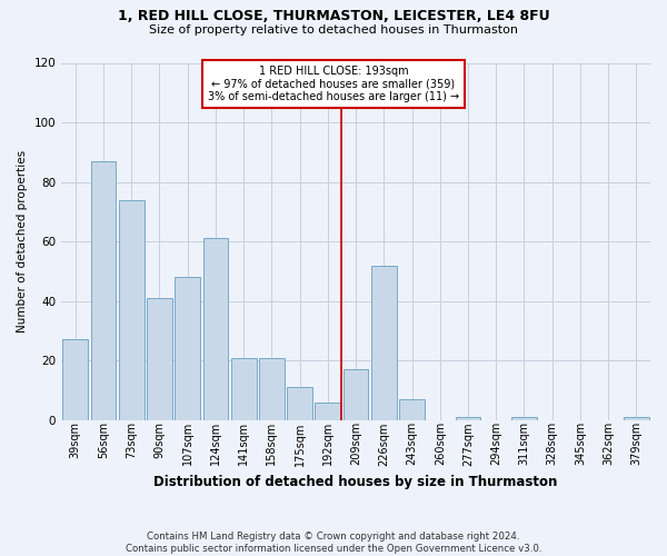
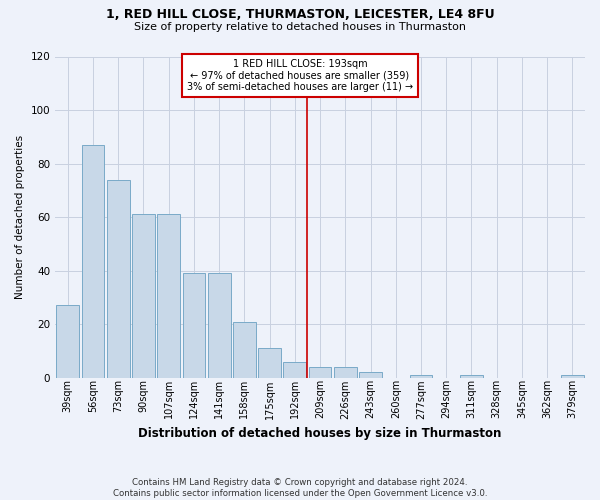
90sqm: 41 -> 61
107sqm: 48 -> 61
124sqm: 61 -> 39
141sqm: 21 -> 39
209sqm: 17 -> 4
226sqm: 52 -> 4
243sqm: 7 -> 2
